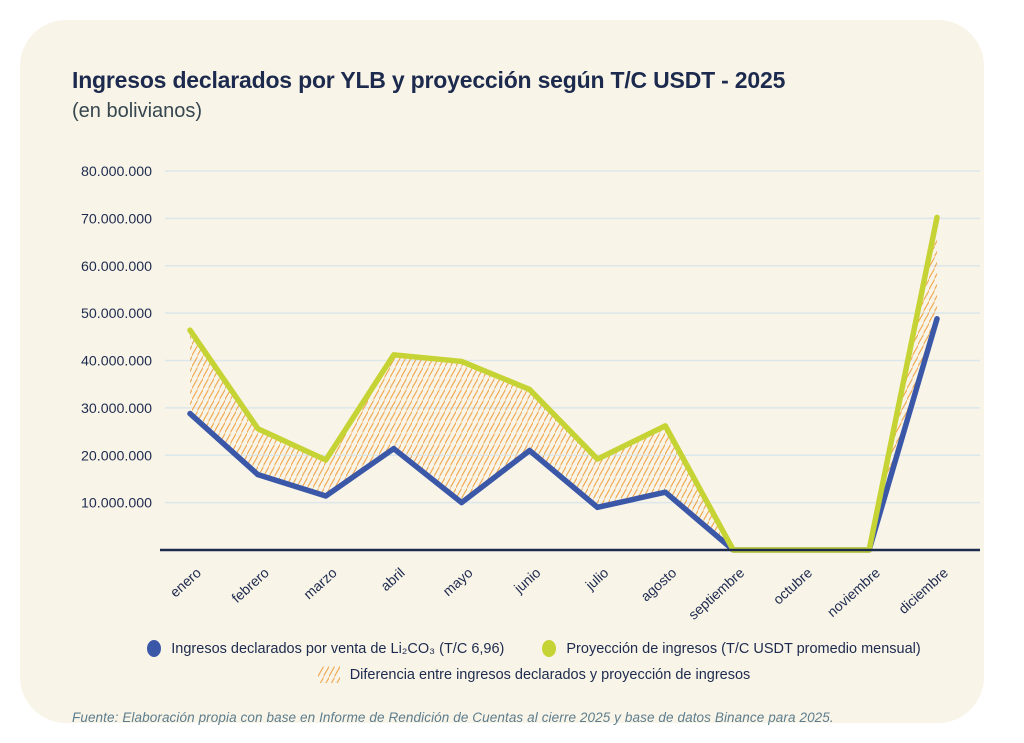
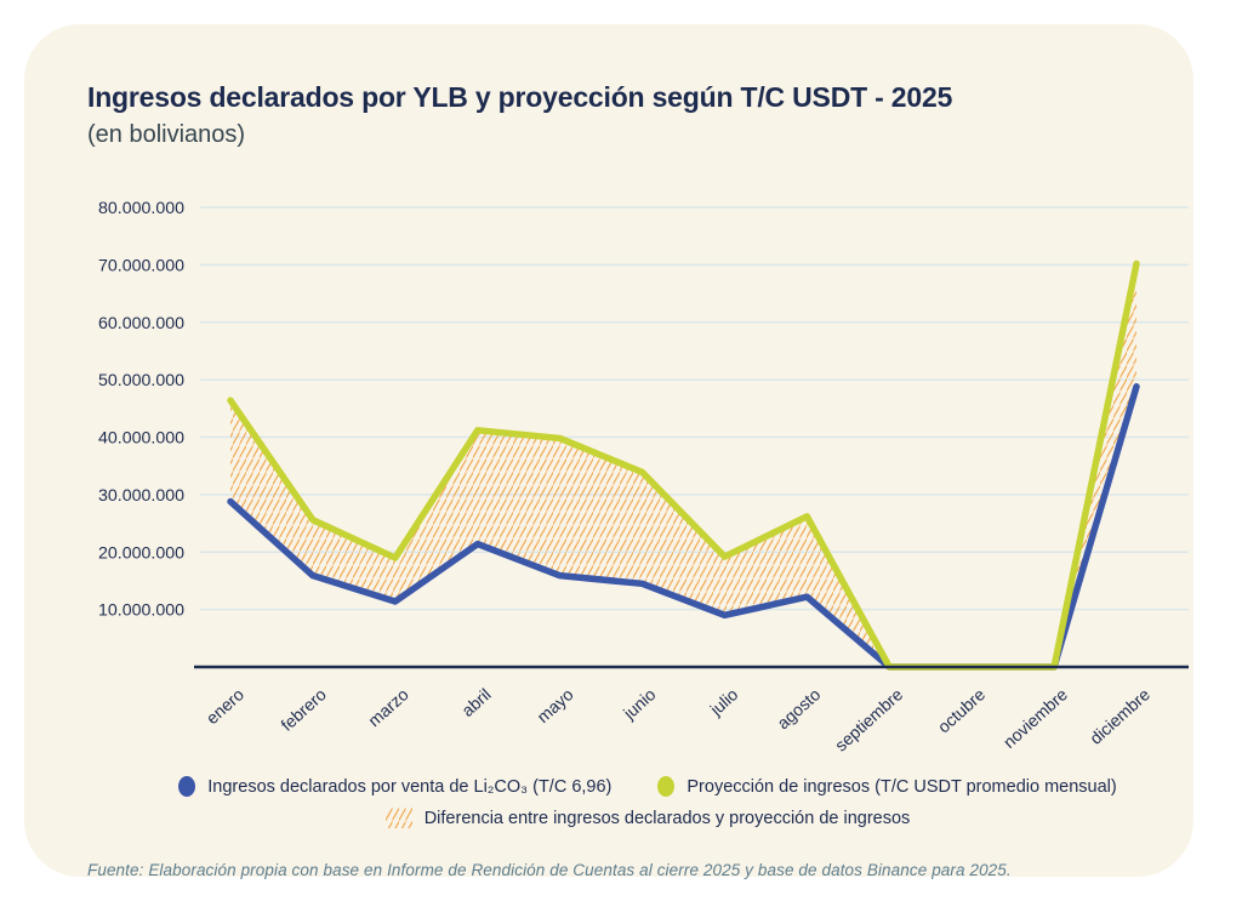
Ingresos declarados por venta de Li₂CO₃ (T/C 6,96)/mayo: 10000000 -> 16000000
Ingresos declarados por venta de Li₂CO₃ (T/C 6,96)/junio: 21000000 -> 14000000
